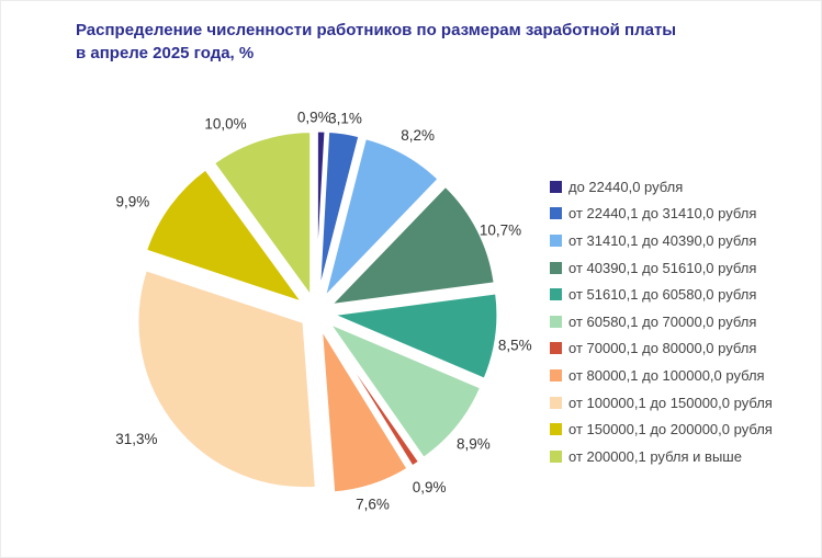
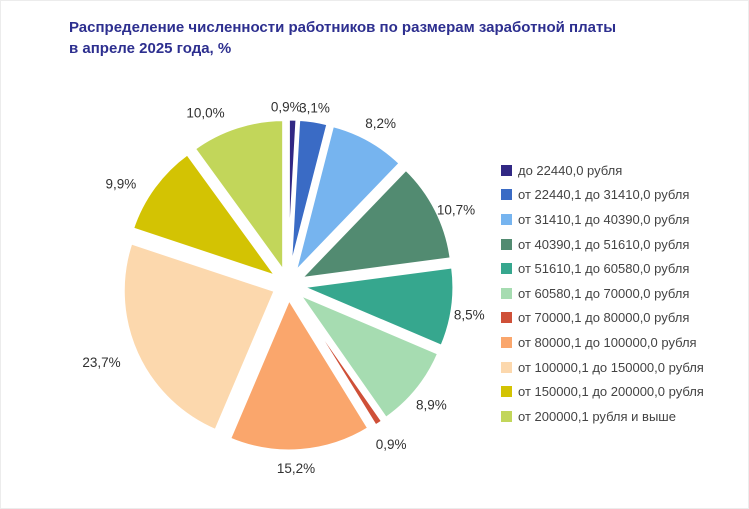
от 80000,1 до 100000,0 рубля: 7,6% -> 15,2%
от 100000,1 до 150000,0 рубля: 31,3% -> 23,7%
